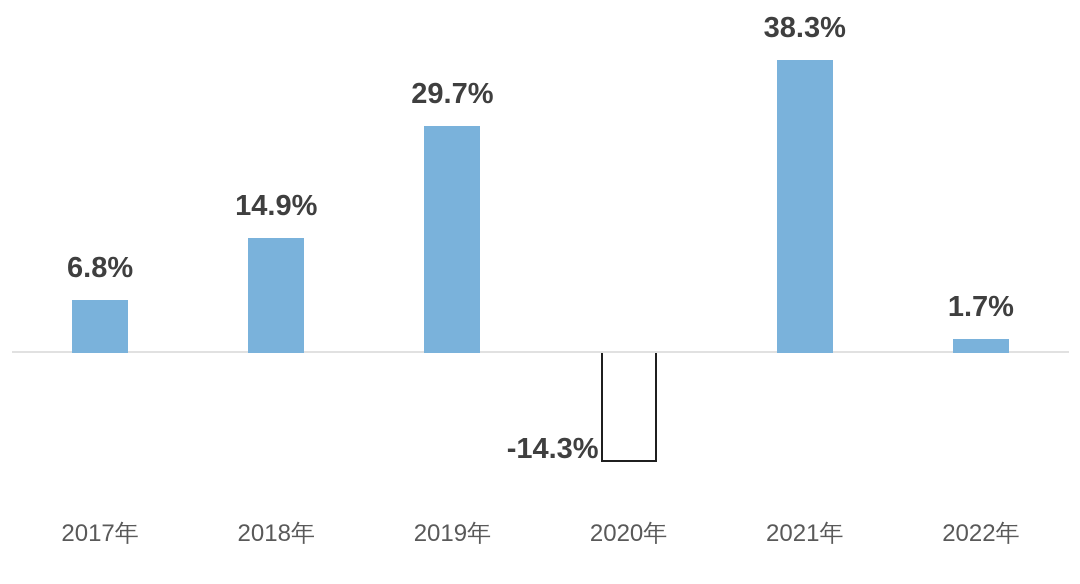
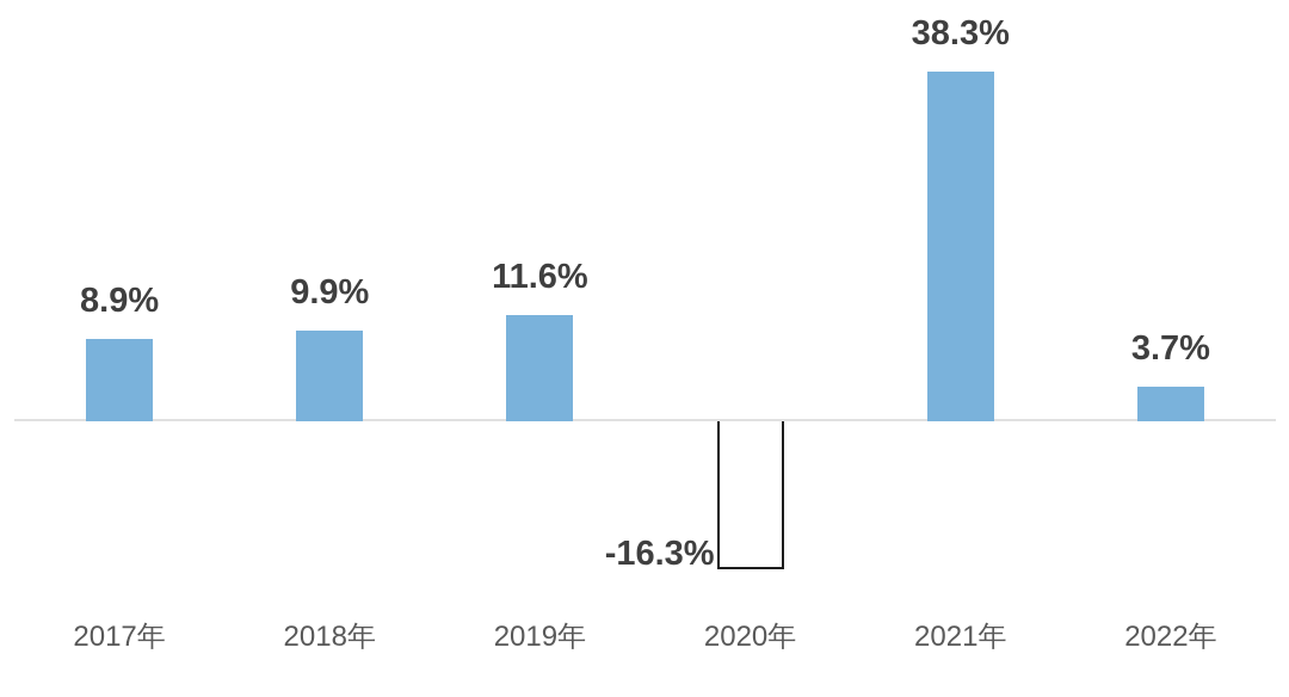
2017年: 6.8% -> 8.9%
2018年: 14.9% -> 9.9%
2019年: 29.7% -> 11.6%
2020年: -14.3% -> -16.3%
2022年: 1.7% -> 3.7%
